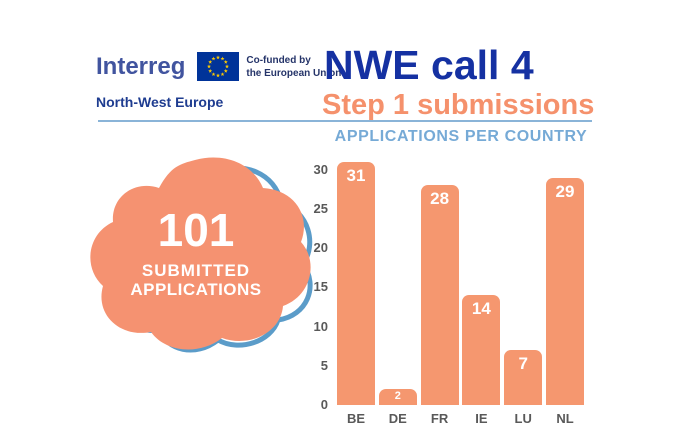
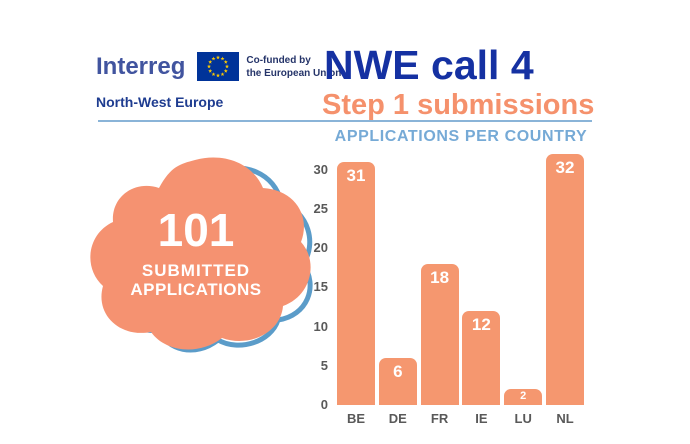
DE: 2 -> 6
FR: 28 -> 18
IE: 14 -> 12
LU: 7 -> 2
NL: 29 -> 32
